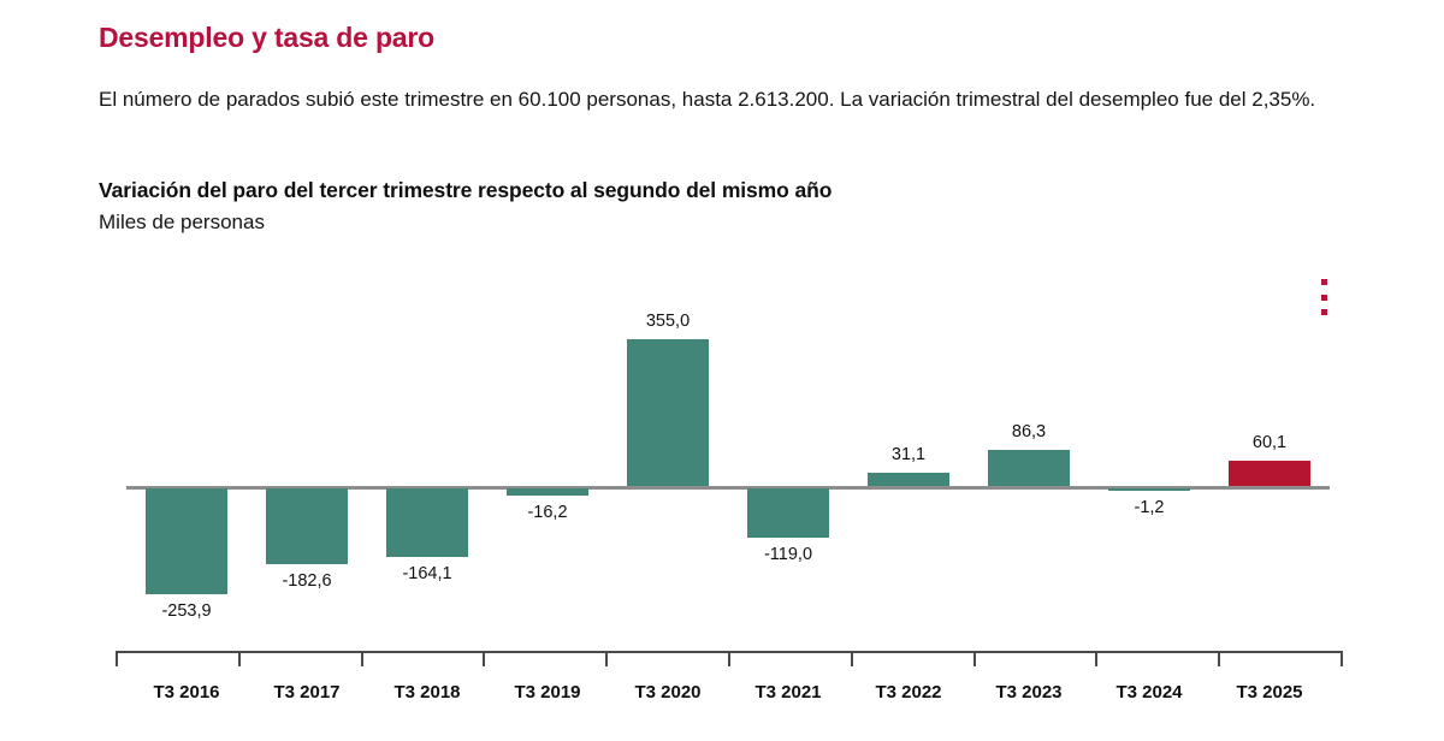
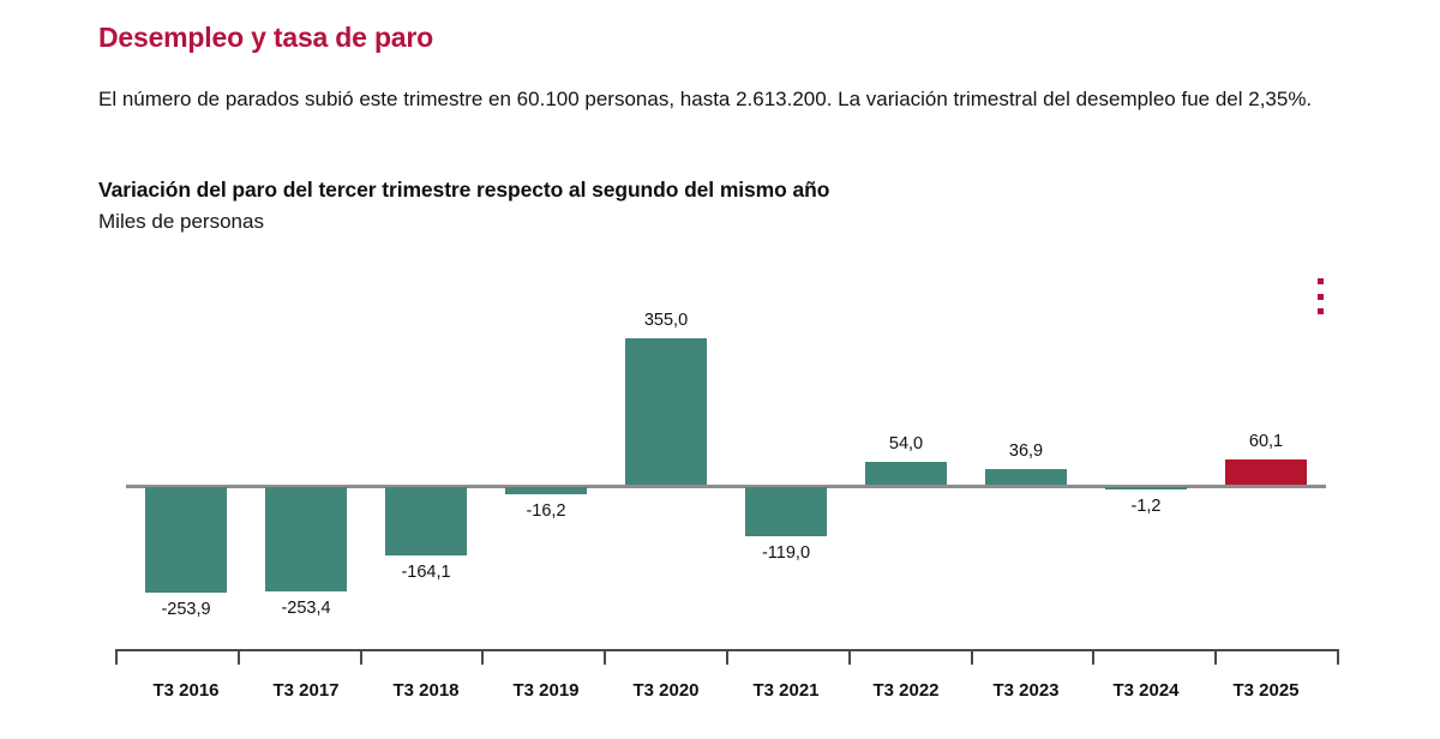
T3 2017: -182,6 -> -253,4
T3 2022: 31,1 -> 54,0
T3 2023: 86,3 -> 36,9
